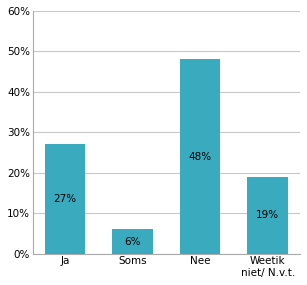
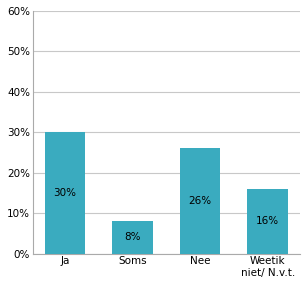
Ja: 27% -> 30%
Soms: 6% -> 8%
Nee: 48% -> 26%
Weetik niet/ N.v.t.: 19% -> 16%
